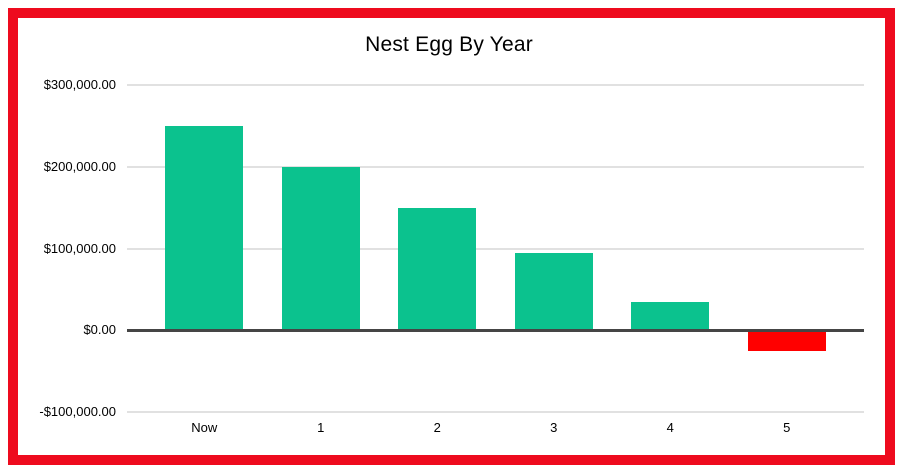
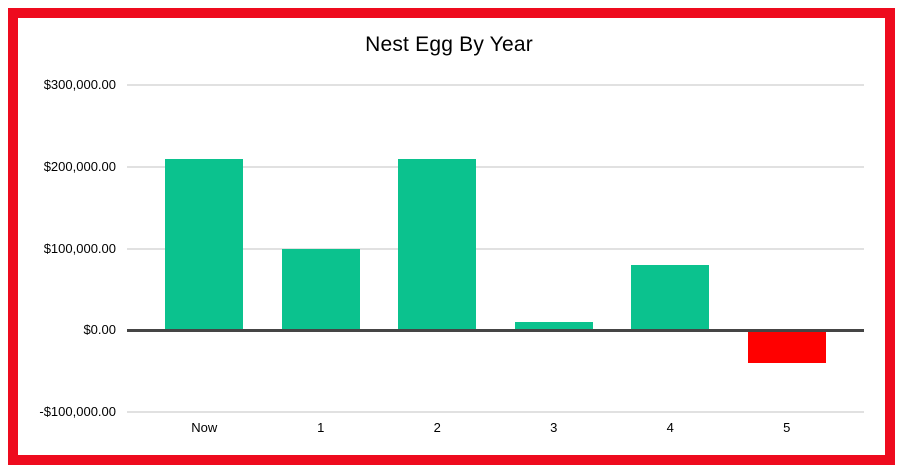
Now: $250000 -> $210000
1: $200000 -> $100000
2: $150000 -> $210000
3: $100000 -> $10000
4: $40000 -> $80000
5: -$20000 -> -$40000
